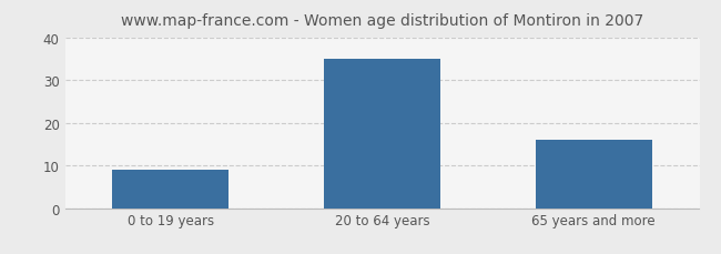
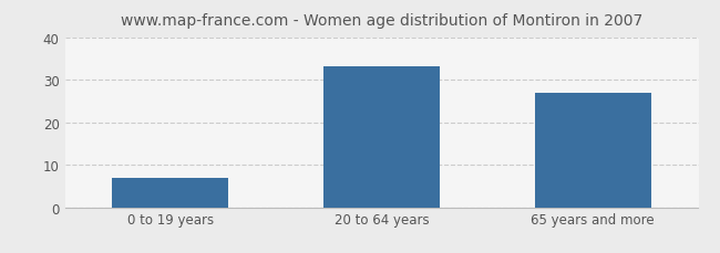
0 to 19 years: 9 -> 7
20 to 64 years: 35 -> 33
65 years and more: 16 -> 27
